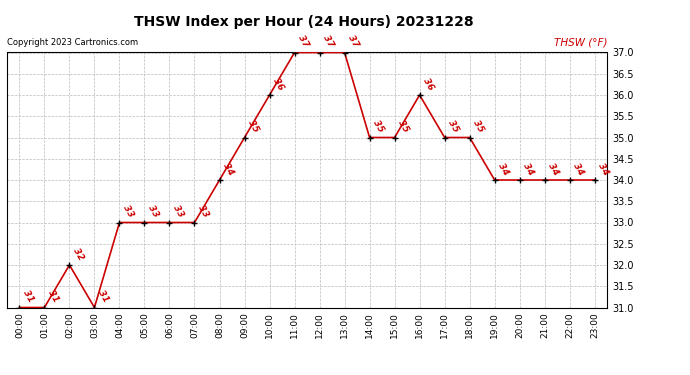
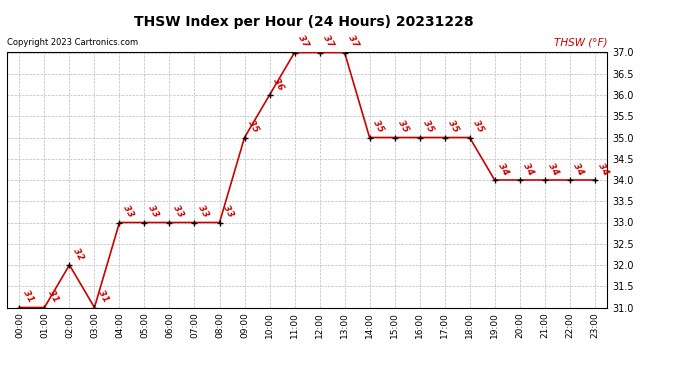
08:00: 34 -> 33
16:00: 36 -> 35
